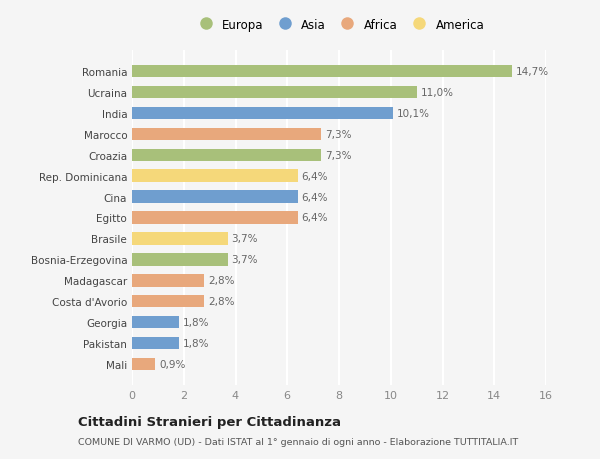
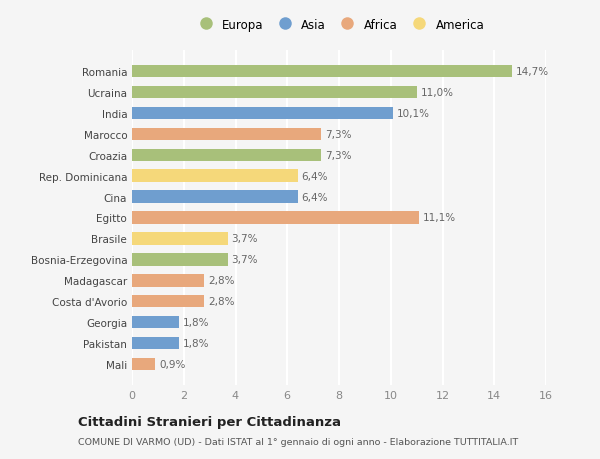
Egitto: 6,4% -> 11,1%
